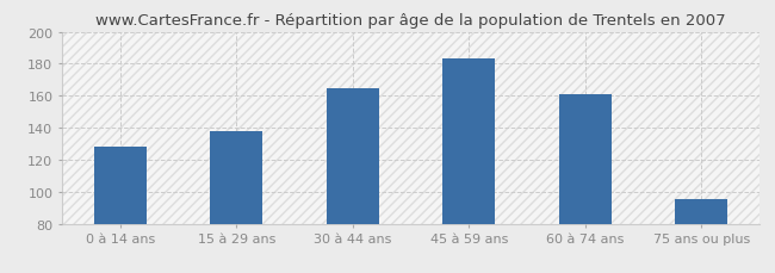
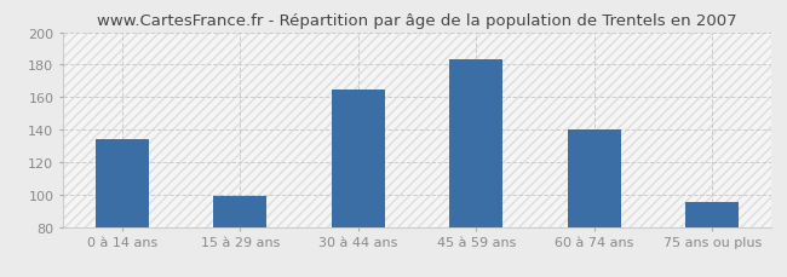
0 à 14 ans: 128 -> 134
15 à 29 ans: 138 -> 99
60 à 74 ans: 161 -> 140
